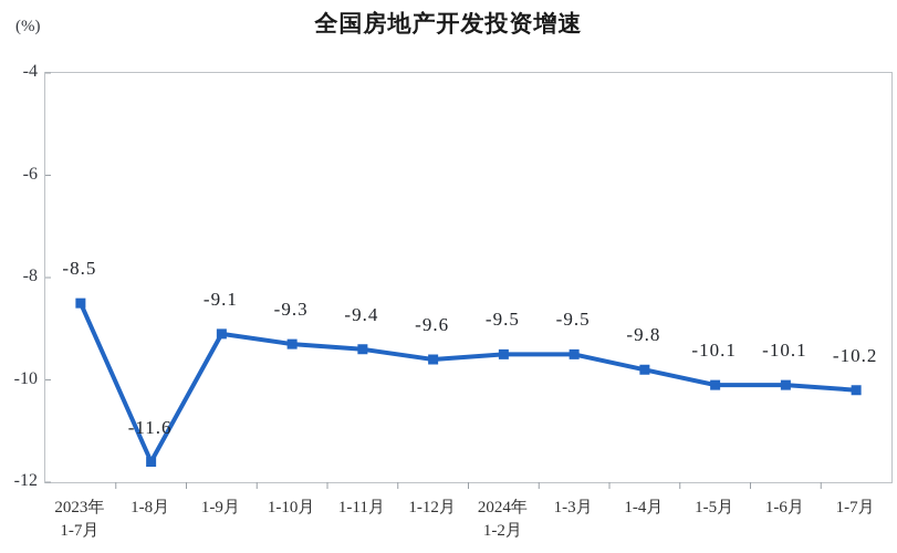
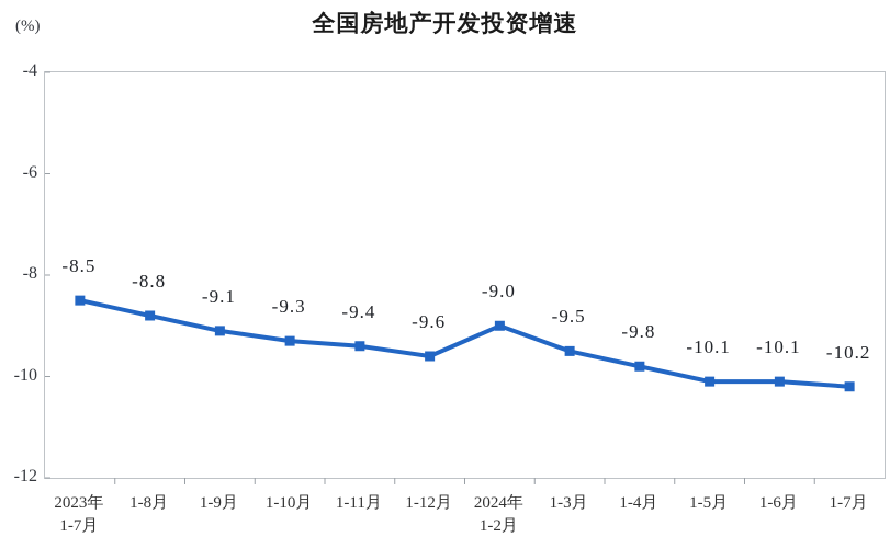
1-8月: -11.6 -> -8.8
2024年 1-2月: -9.5 -> -9.0
